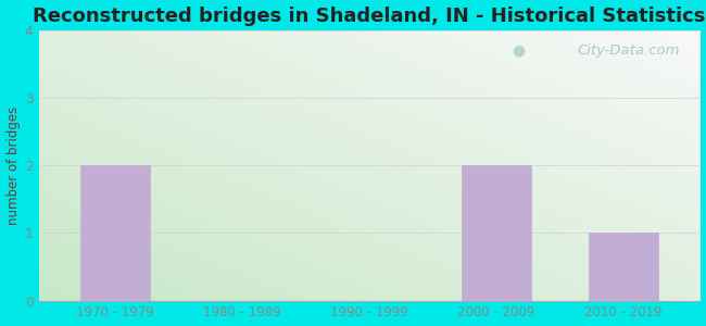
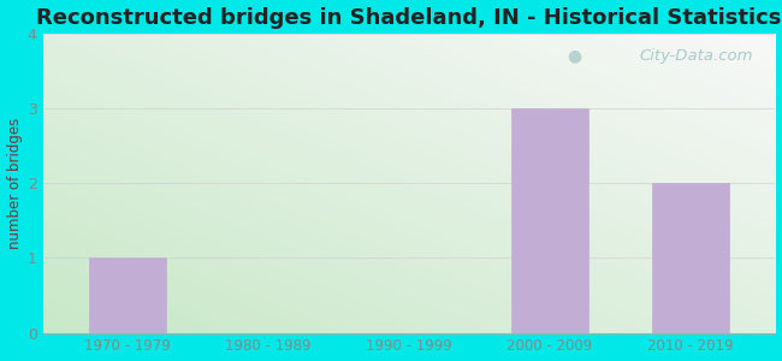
1970 - 1979: 2 -> 1
2000 - 2009: 2 -> 3
2010 - 2019: 1 -> 2
